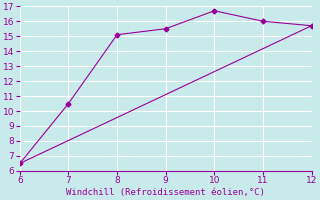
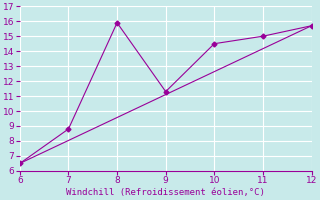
7: 10.5 -> 8.8
8: 15.1 -> 15.9
9: 15.5 -> 11.3
10: 16.7 -> 14.5
11: 16.0 -> 15.0
